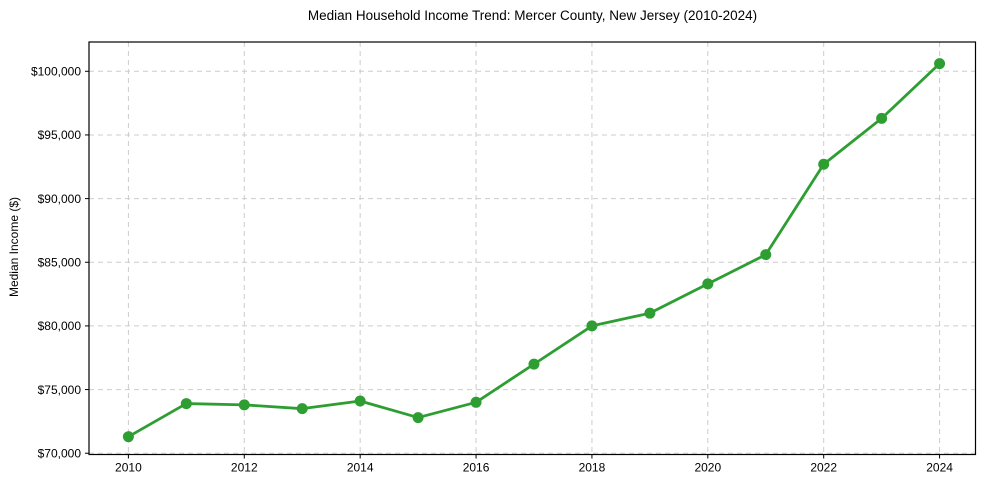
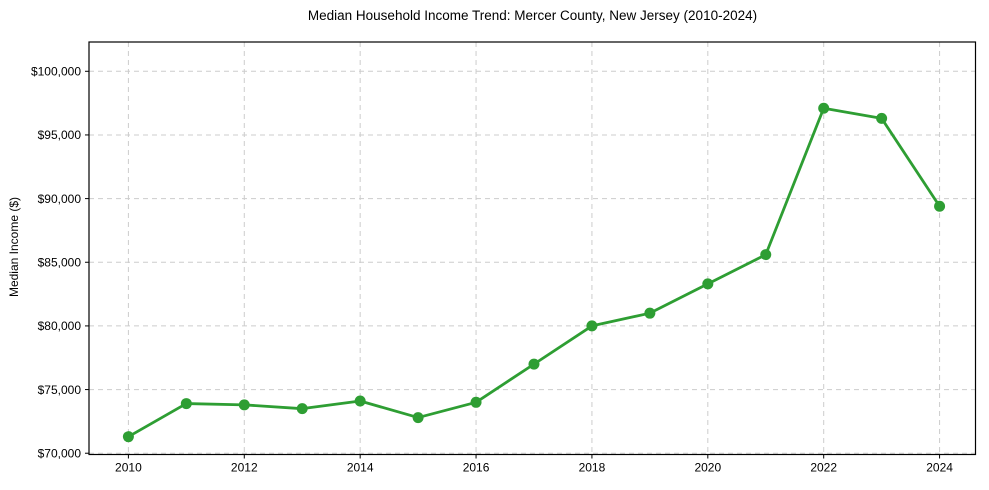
2022: $92700 -> $97100
2024: $100600 -> $89400
